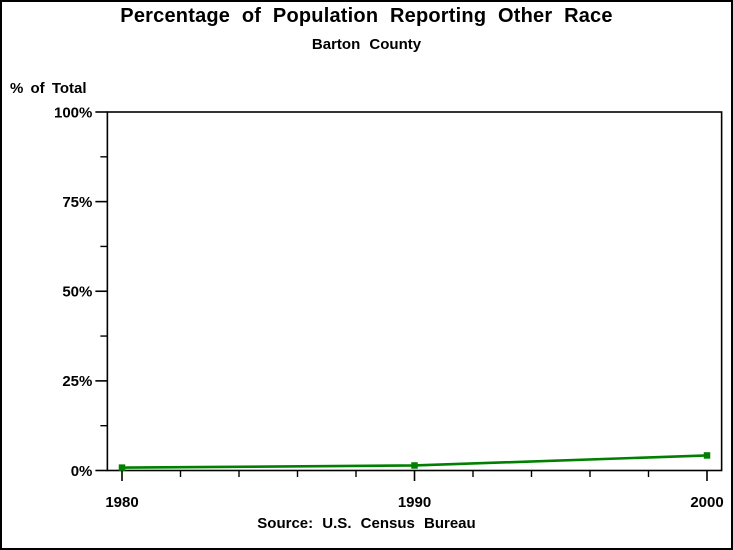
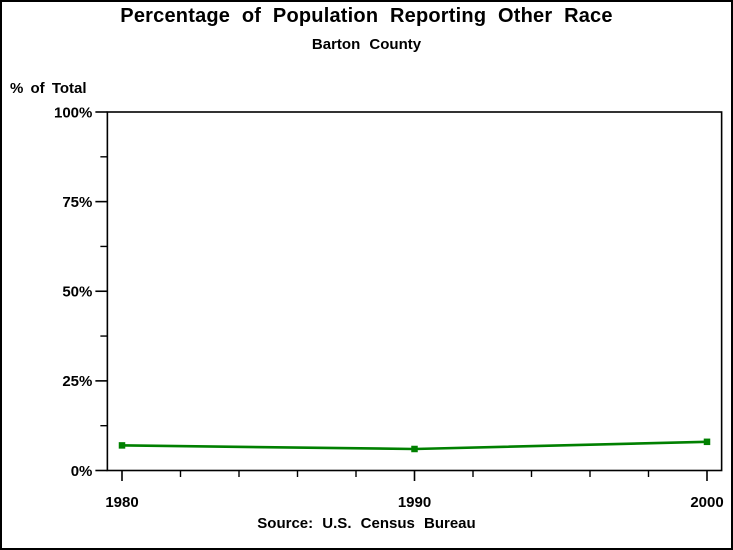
1980: 1% -> 7%
1990: 1% -> 6%
2000: 4% -> 8%
